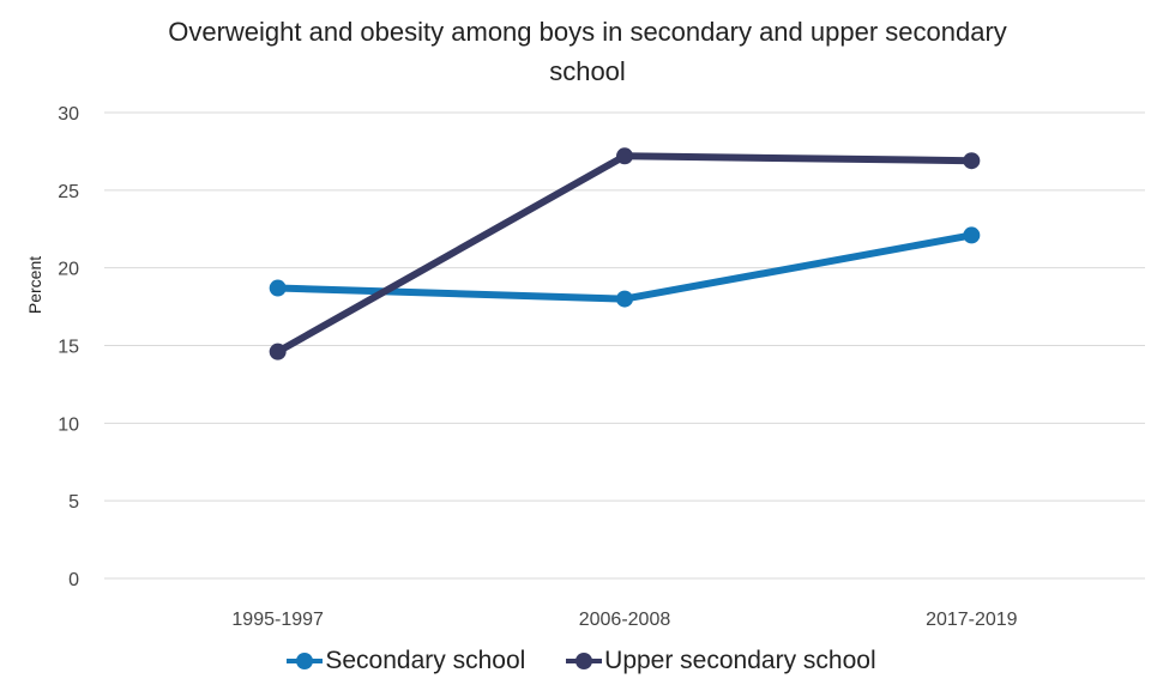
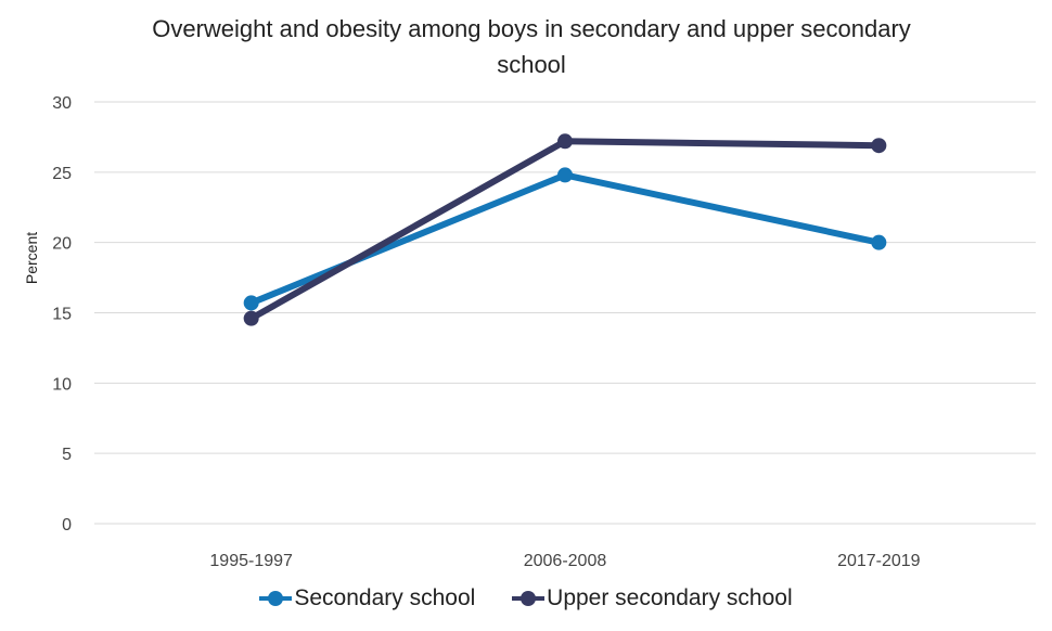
Secondary school/1995-1997: 18.7 -> 15.7
Secondary school/2006-2008: 18.0 -> 24.8
Secondary school/2017-2019: 22.1 -> 20.0
